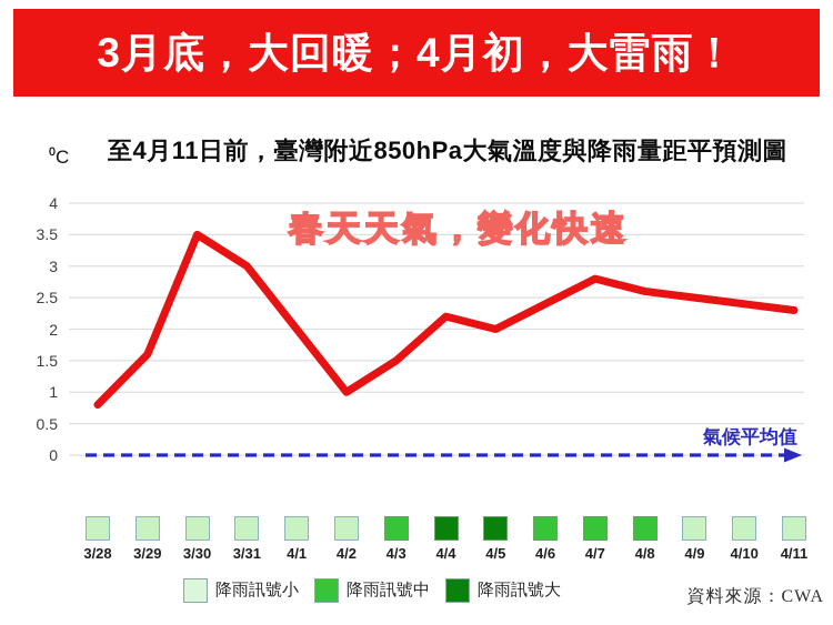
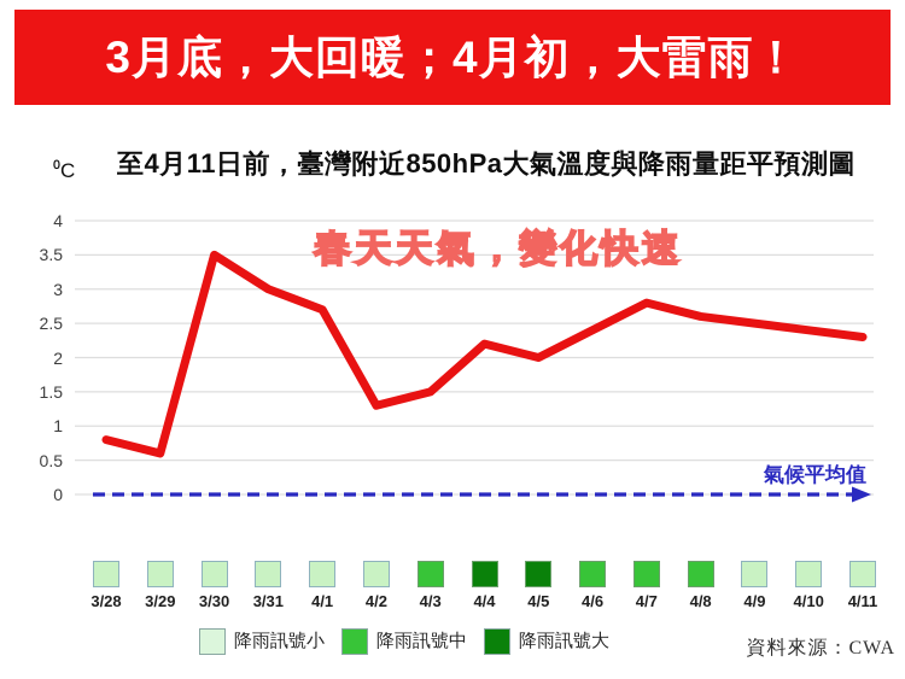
3/29: 1.6 -> 0.6
4/1: 2.0 -> 2.7
4/2: 1.0 -> 1.3
